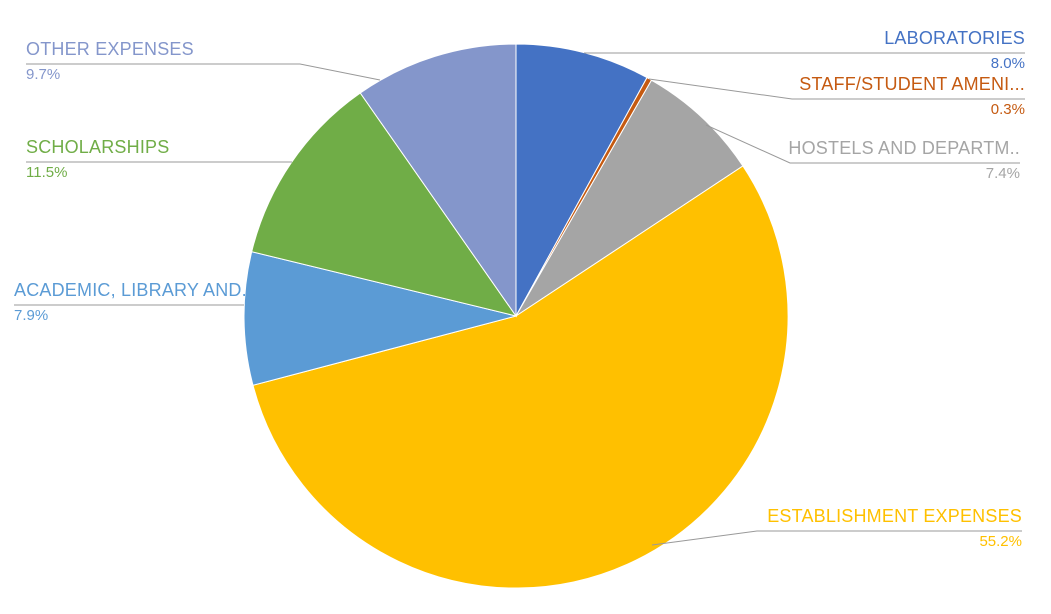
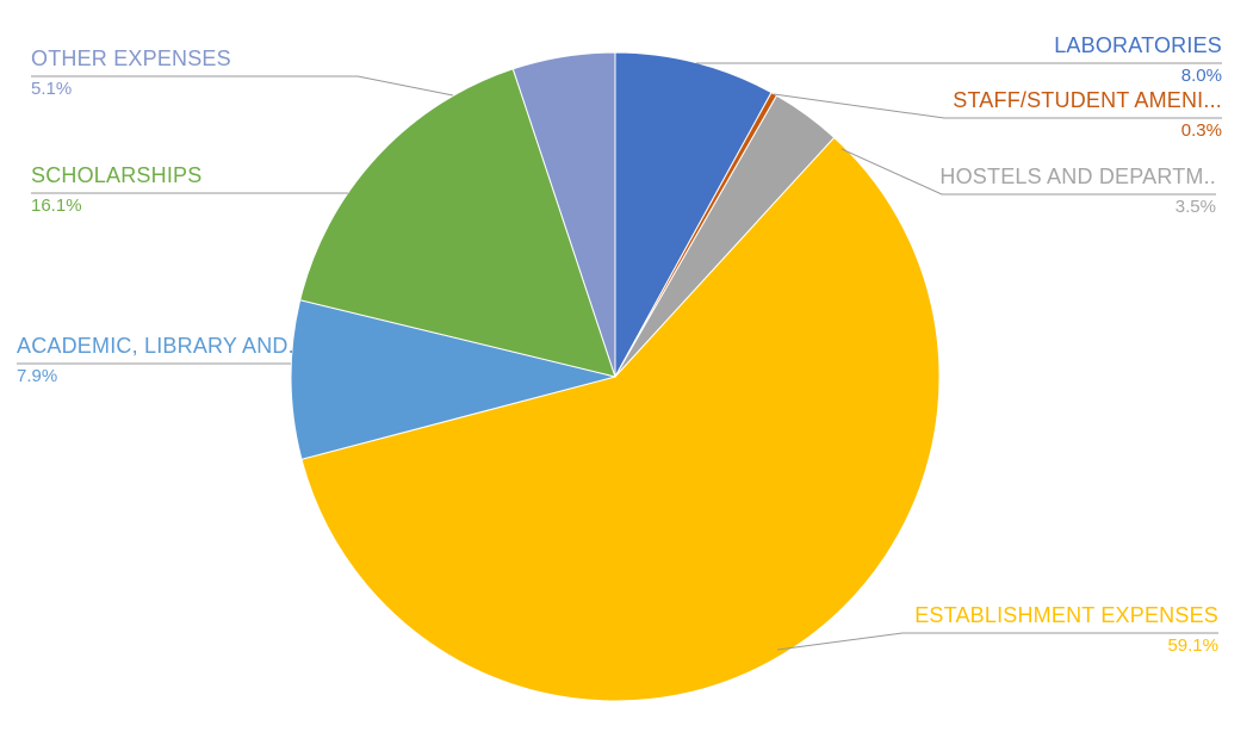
HOSTELS AND DEPARTM..: 7.4% -> 3.5%
ESTABLISHMENT EXPENSES: 55.2% -> 59.1%
SCHOLARSHIPS: 11.5% -> 16.1%
OTHER EXPENSES: 9.7% -> 5.1%
